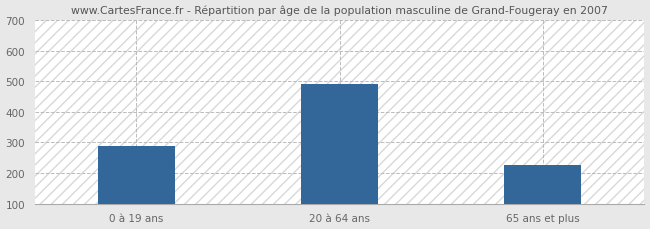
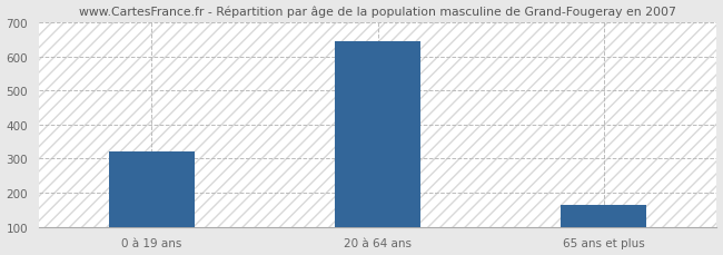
0 à 19 ans: 290 -> 320
20 à 64 ans: 490 -> 645
65 ans et plus: 225 -> 163
